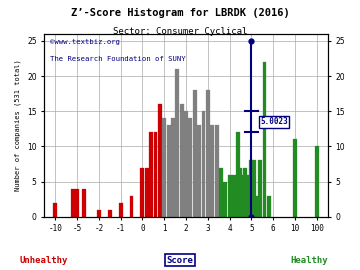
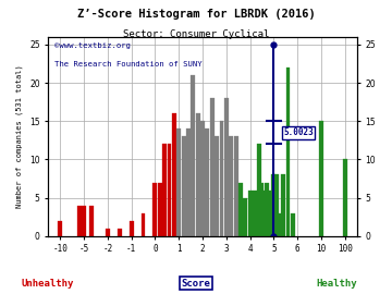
10: 11 -> 15
